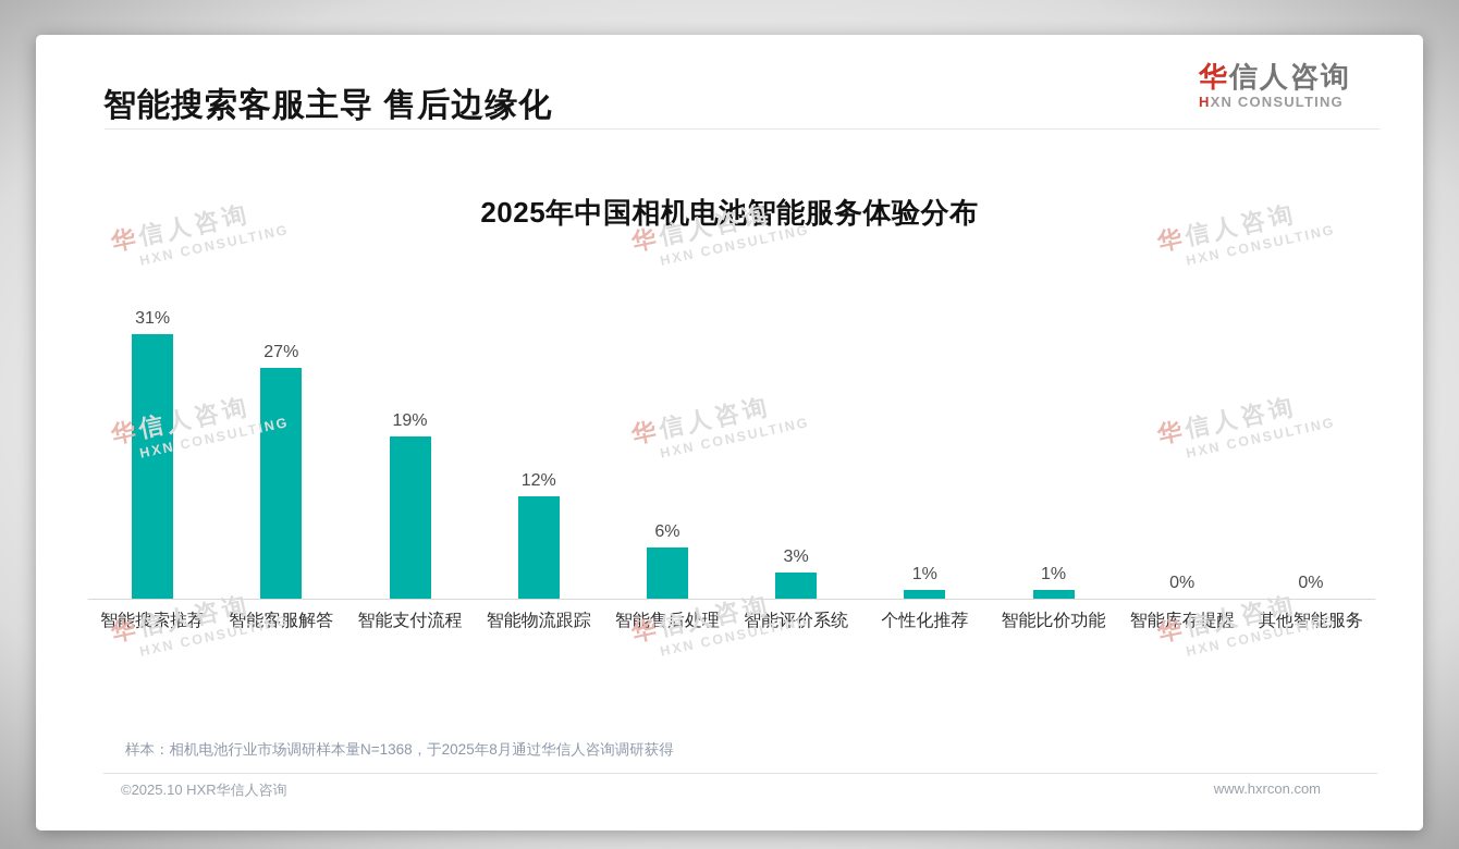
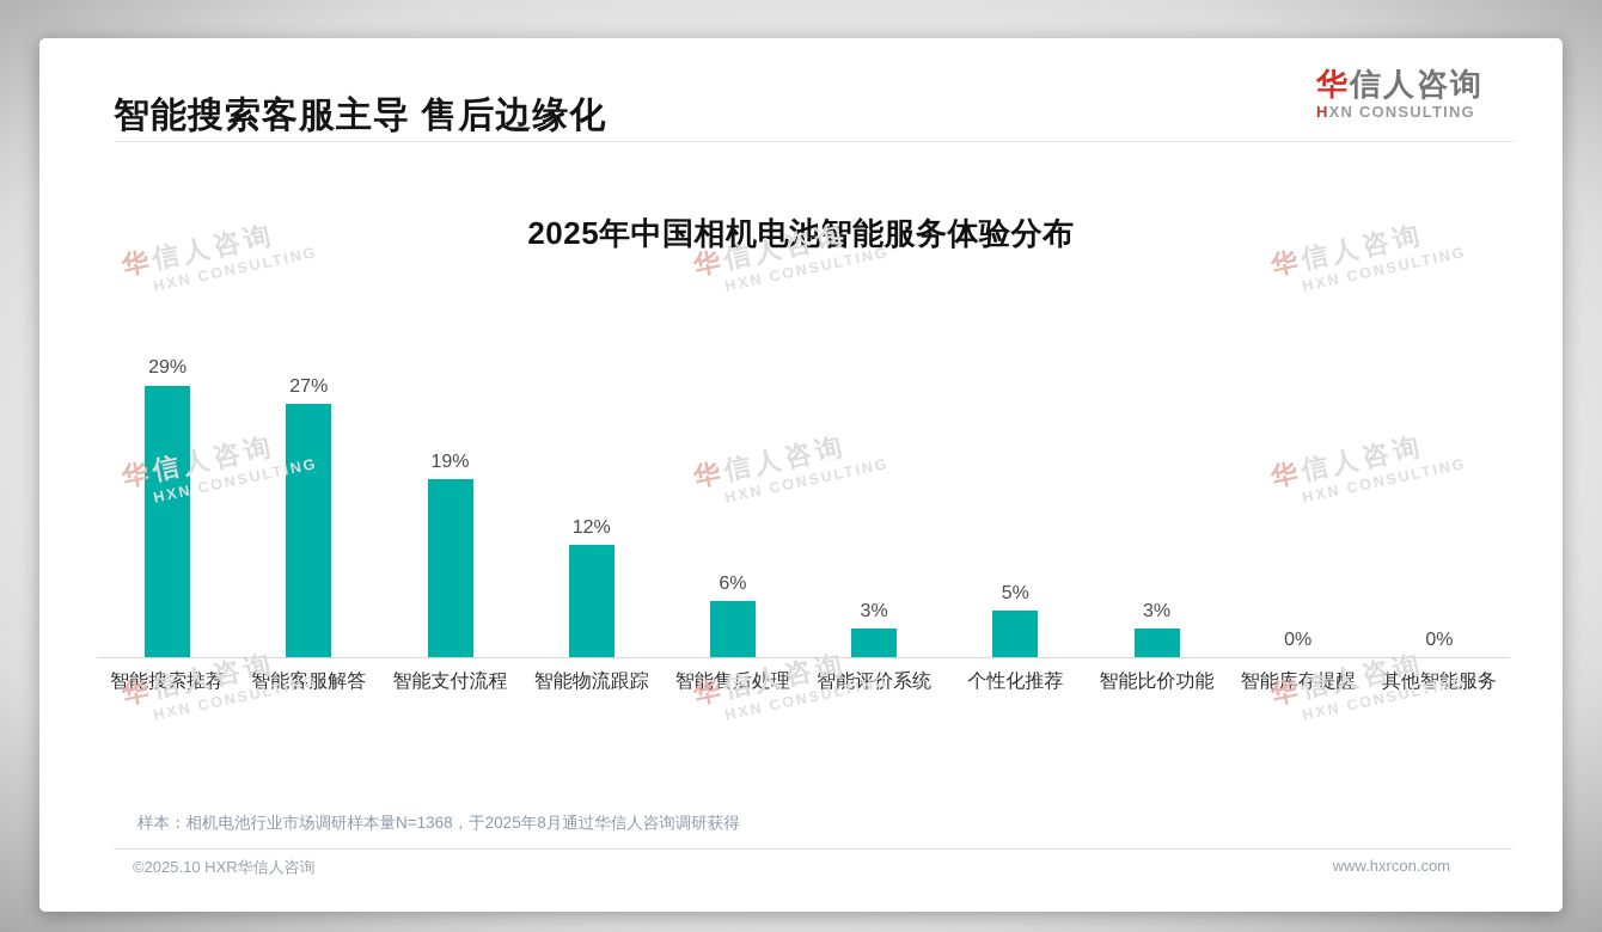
智能搜索推荐: 31% -> 29%
个性化推荐: 1% -> 5%
智能比价功能: 1% -> 3%
